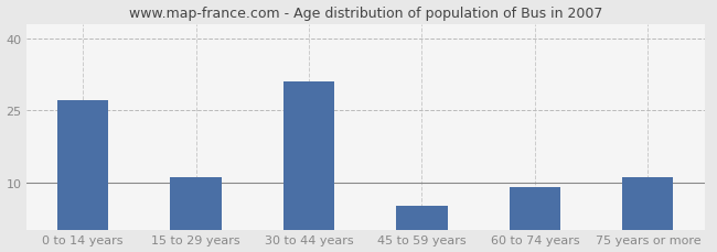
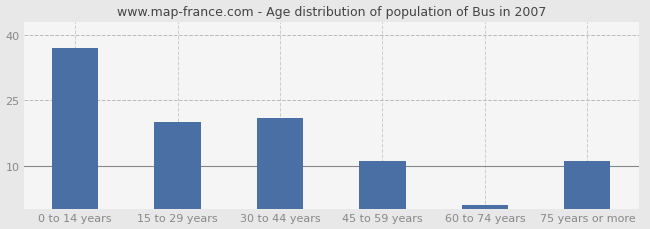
0 to 14 years: 27 -> 37
15 to 29 years: 11 -> 20
30 to 44 years: 31 -> 21
45 to 59 years: 5 -> 11
60 to 74 years: 9 -> 1
